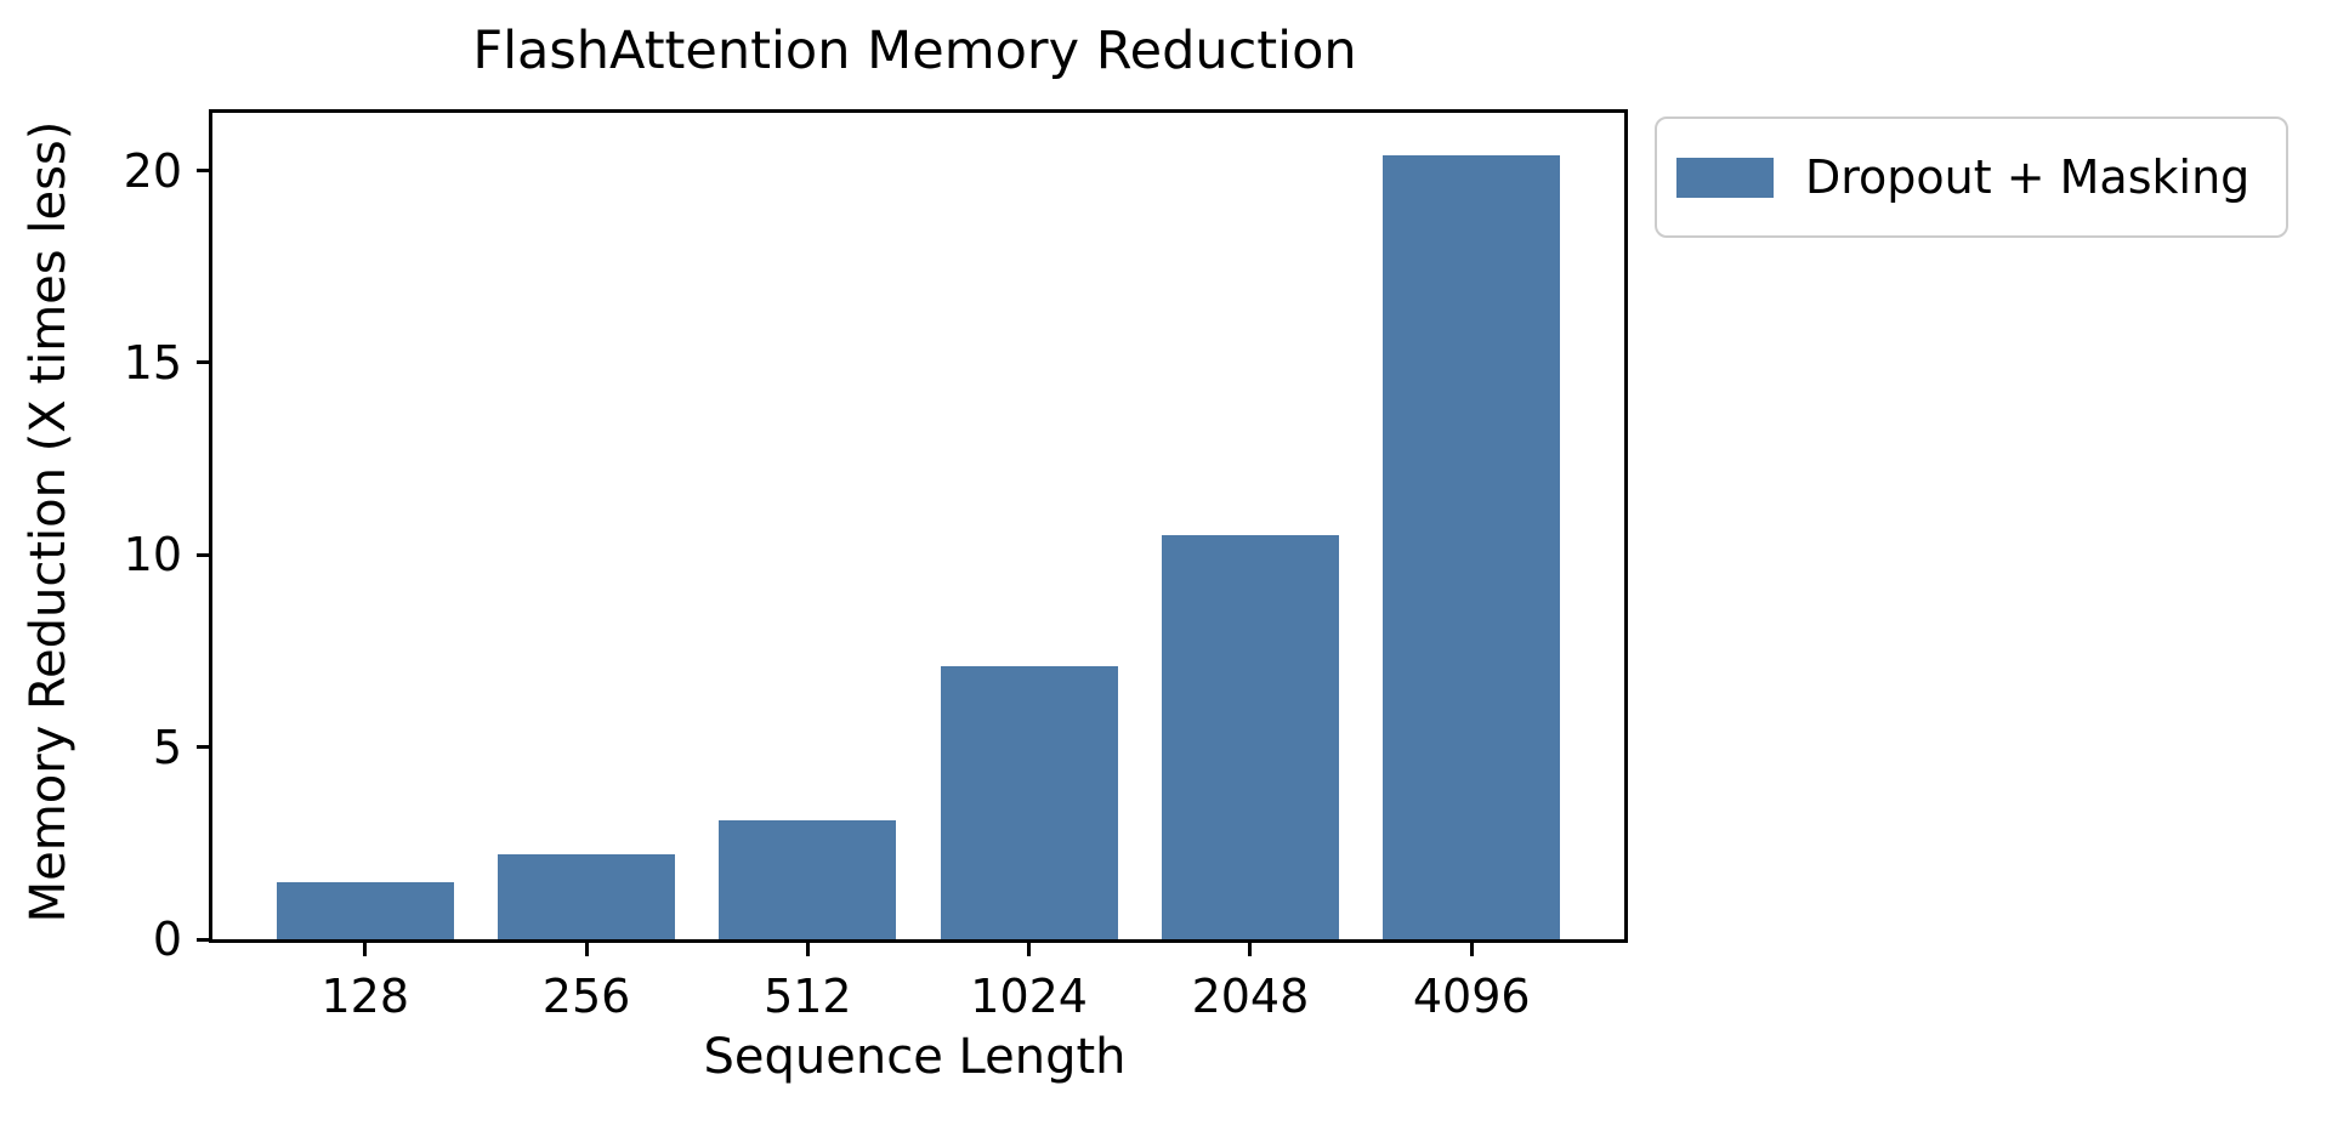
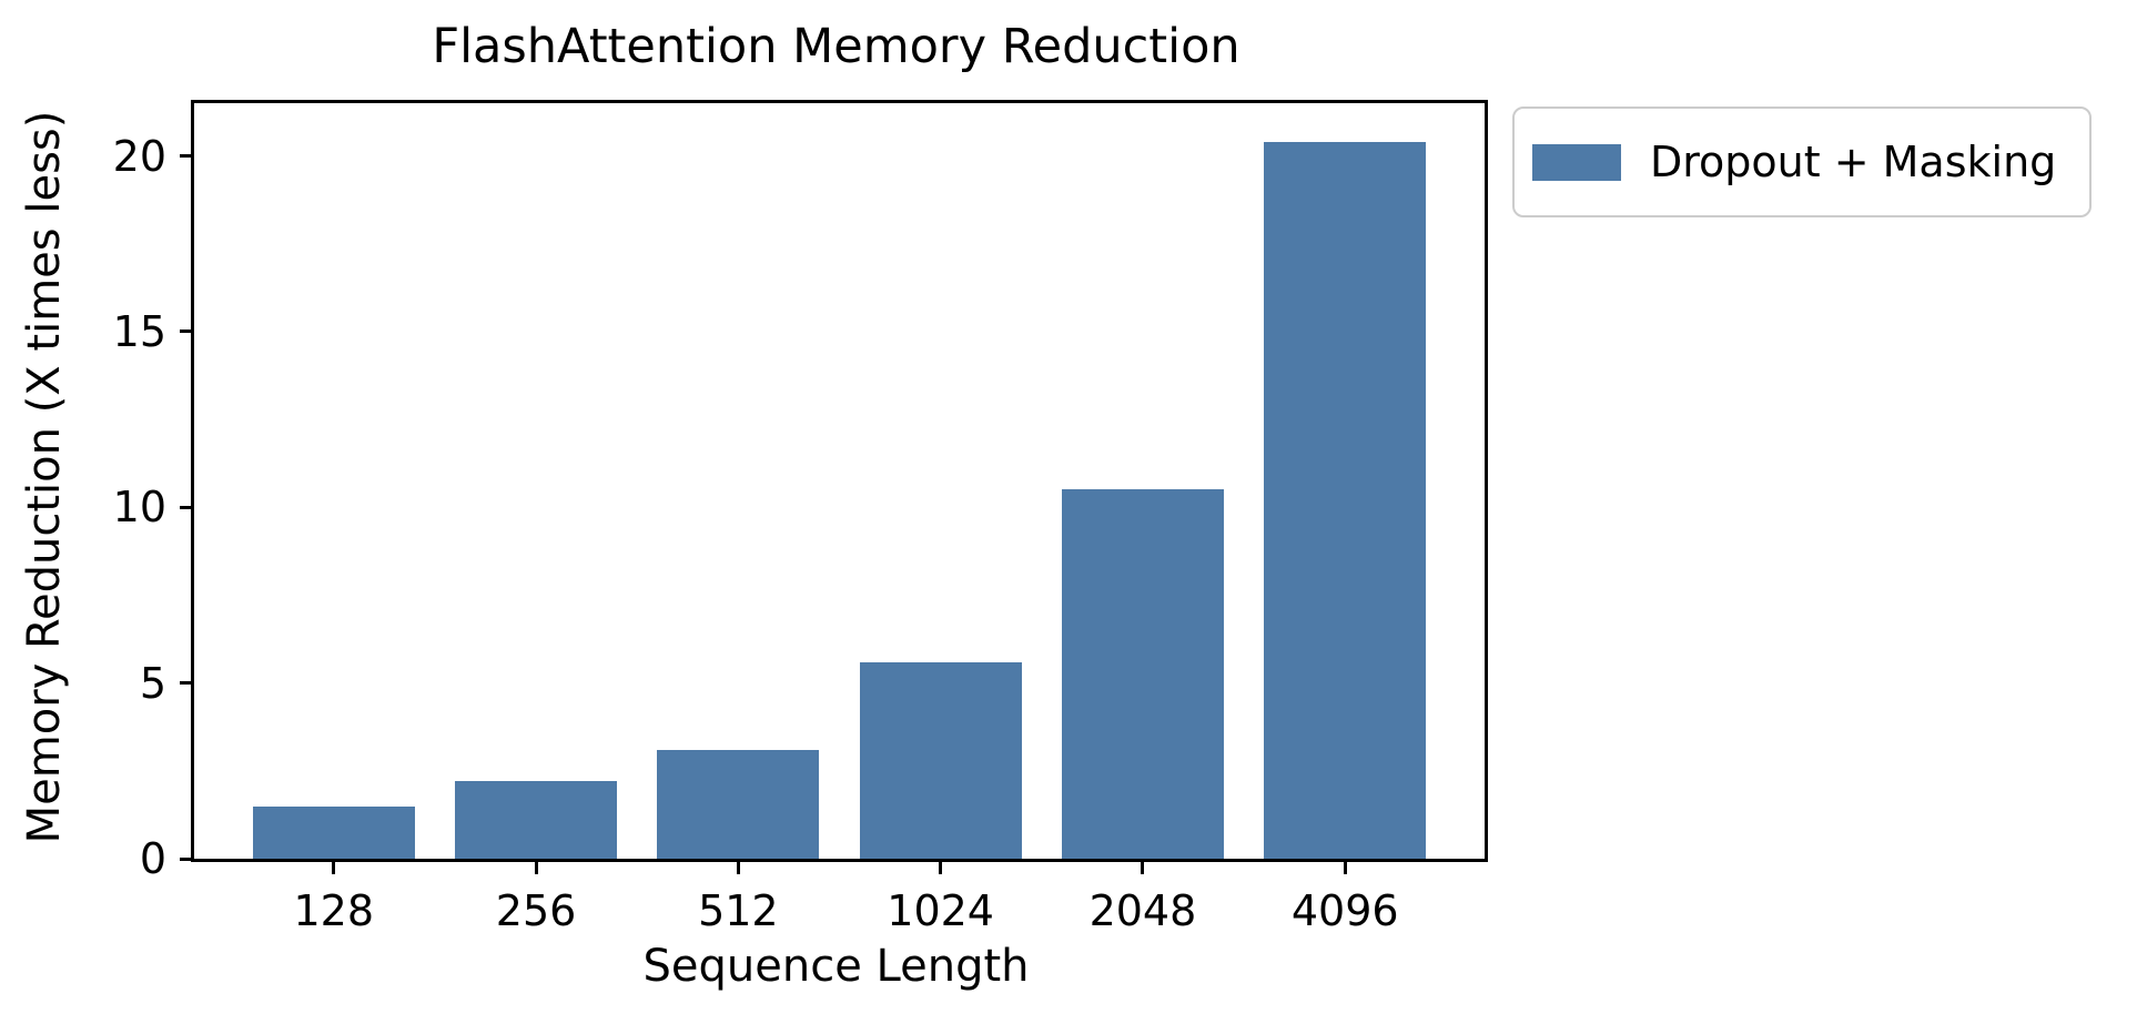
1024: 7.1 -> 5.6
